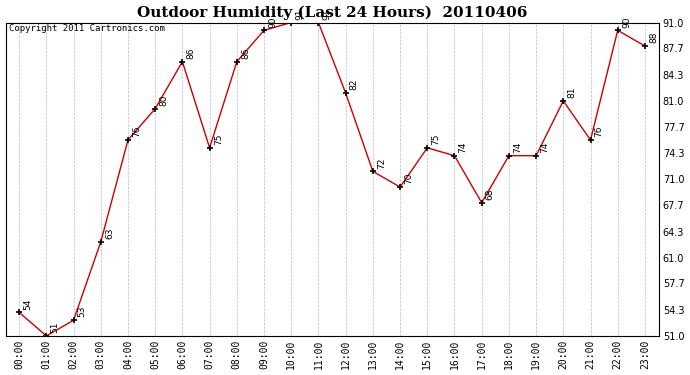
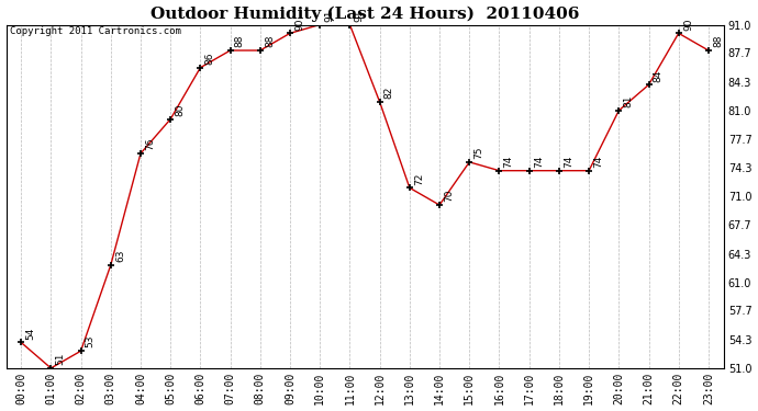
07:00: 75 -> 88
08:00: 86 -> 88
17:00: 68 -> 74
21:00: 76 -> 84
